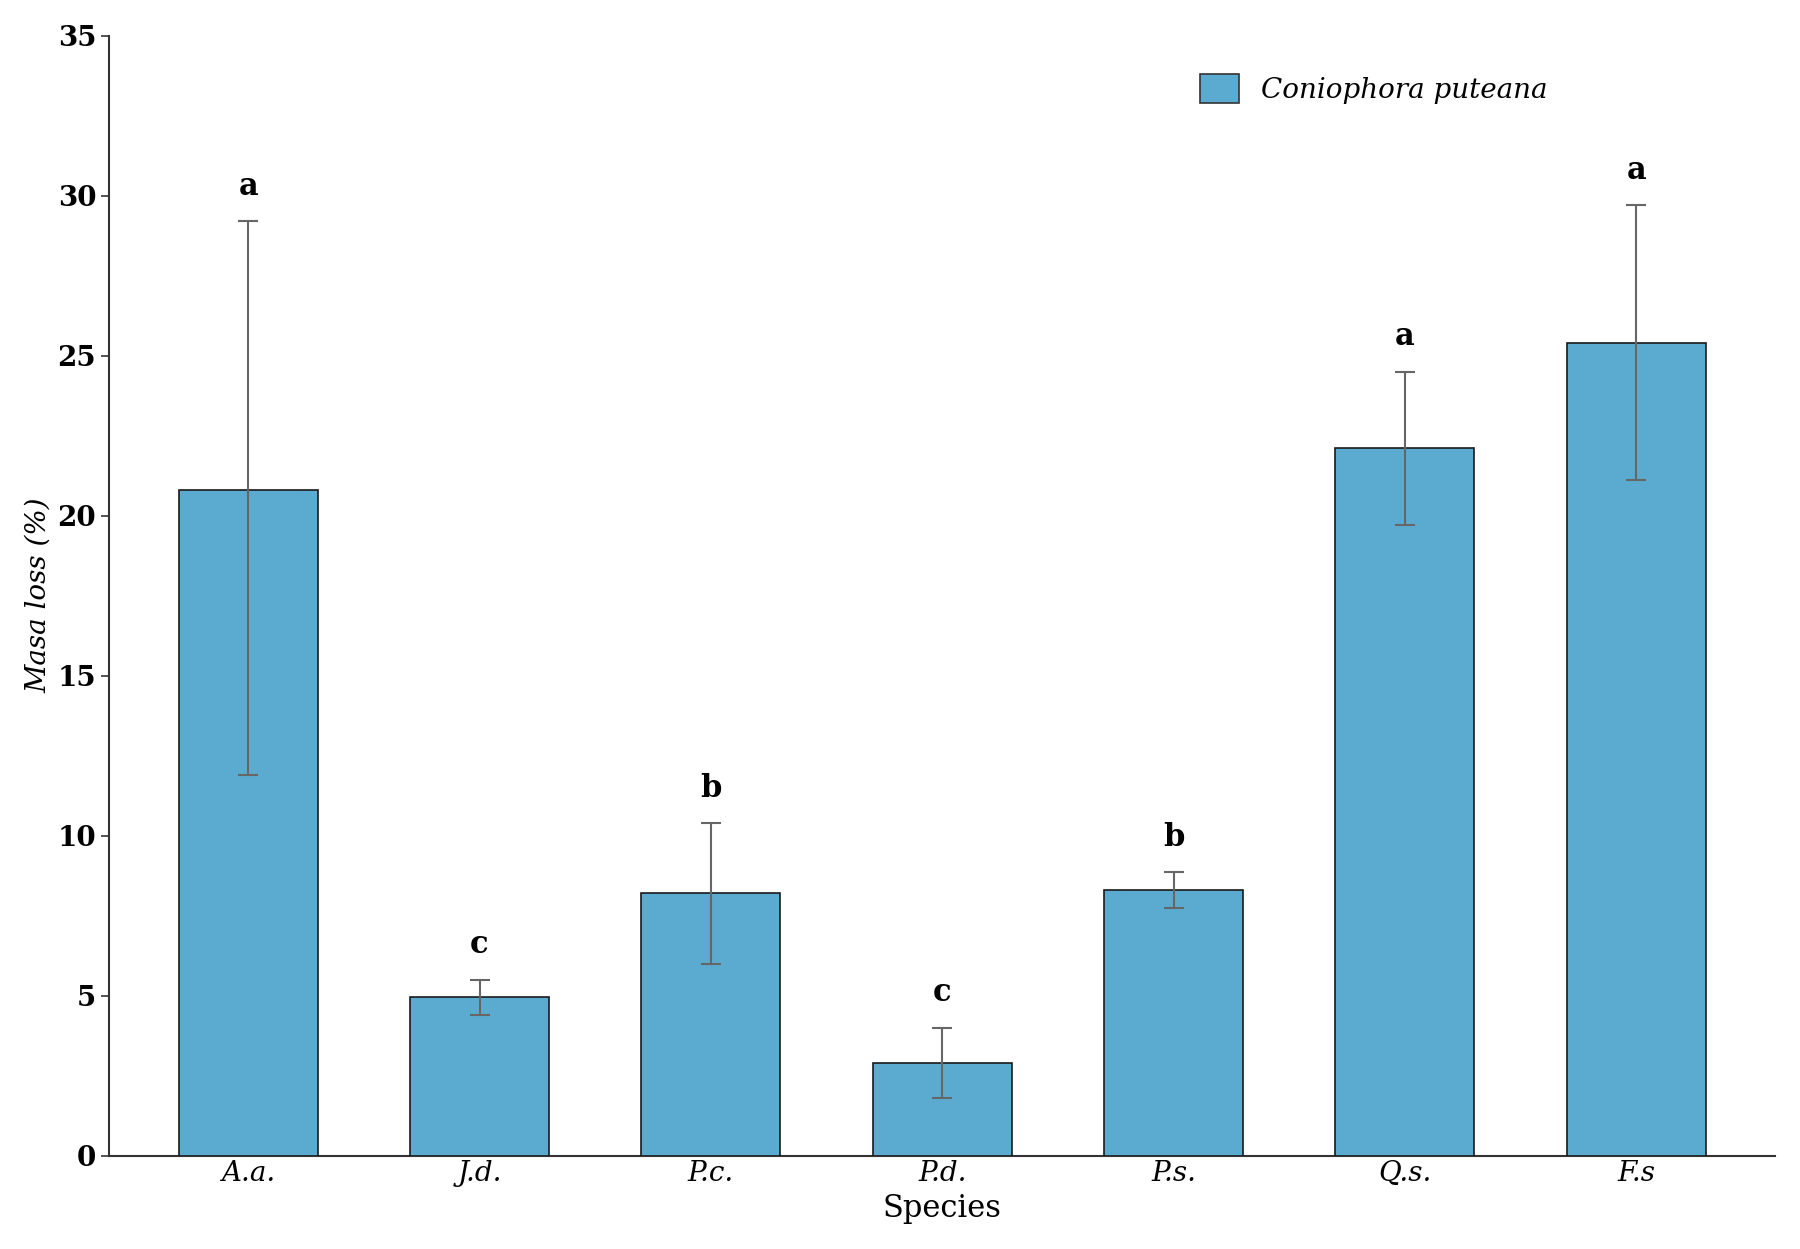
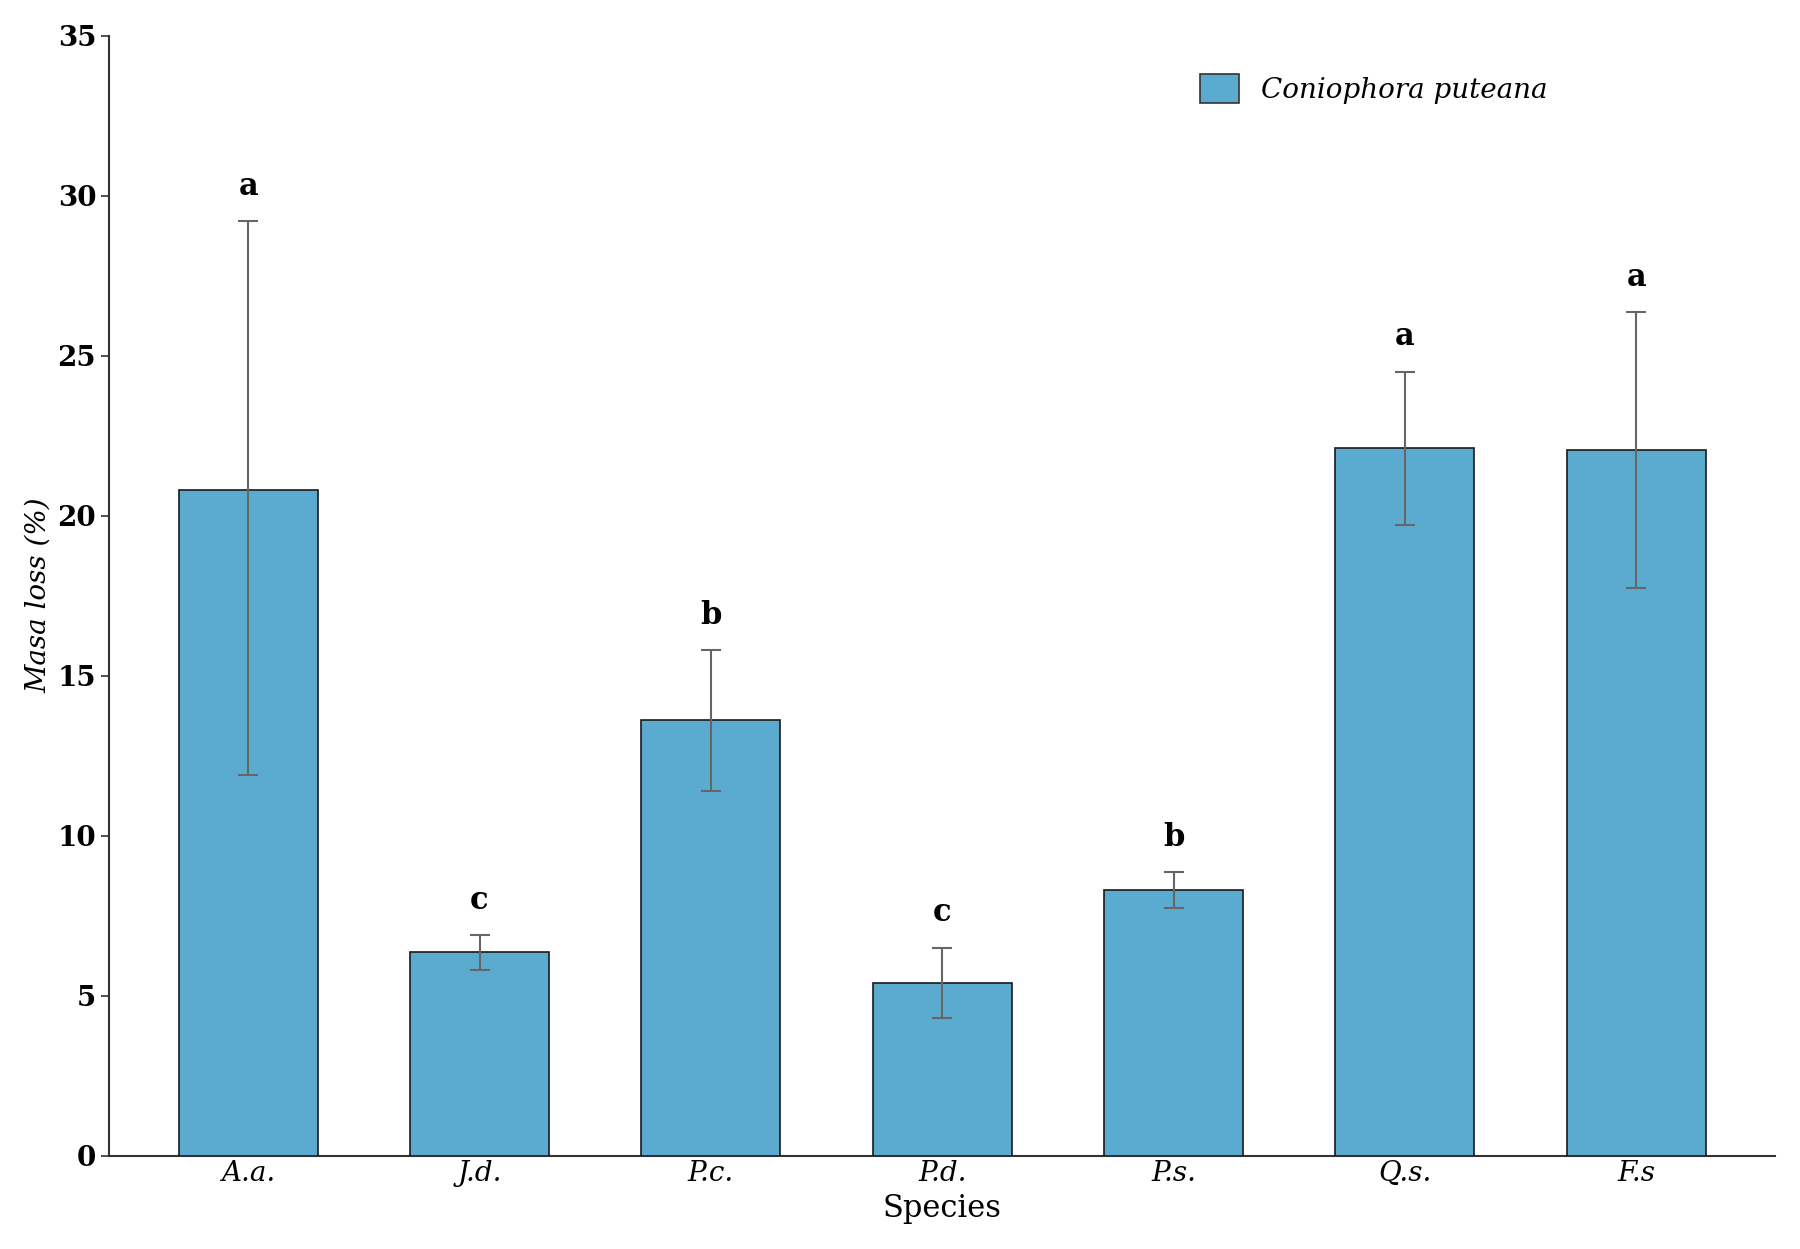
J.d.: 4.95 -> 6.35
P.c.: 8.20 -> 13.60
P.d.: 2.90 -> 5.40
F.s: 25.40 -> 22.05
